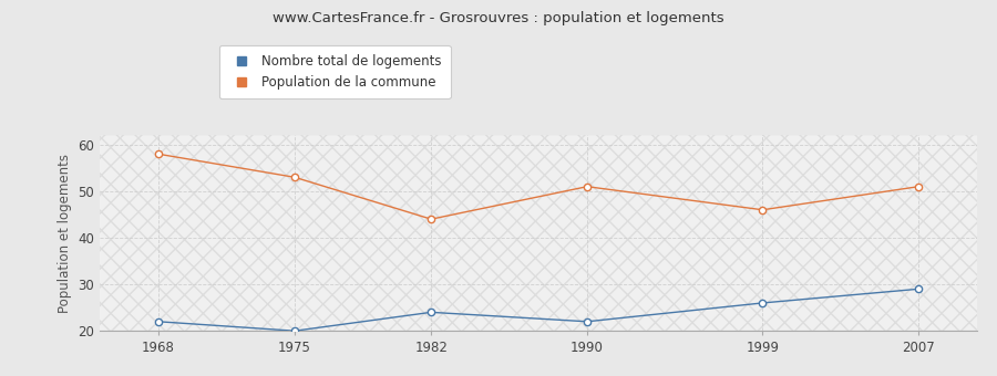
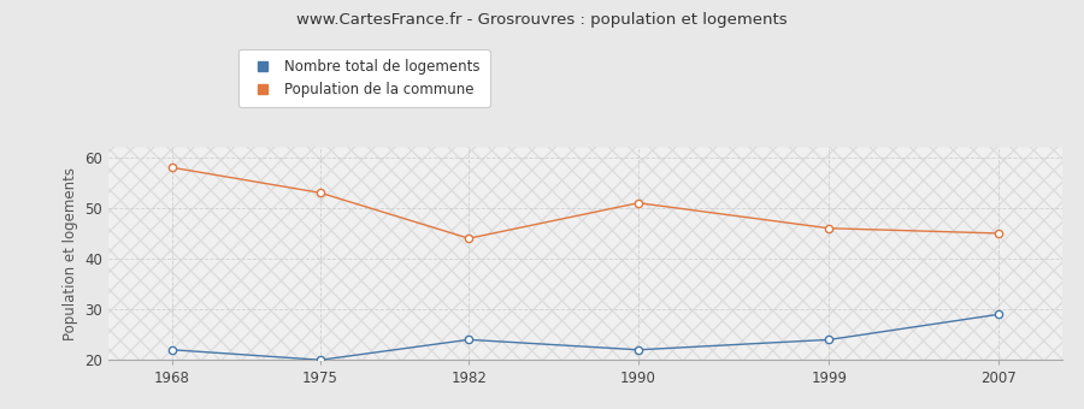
Nombre total de logements/1999: 26 -> 24
Population de la commune/2007: 51 -> 45
